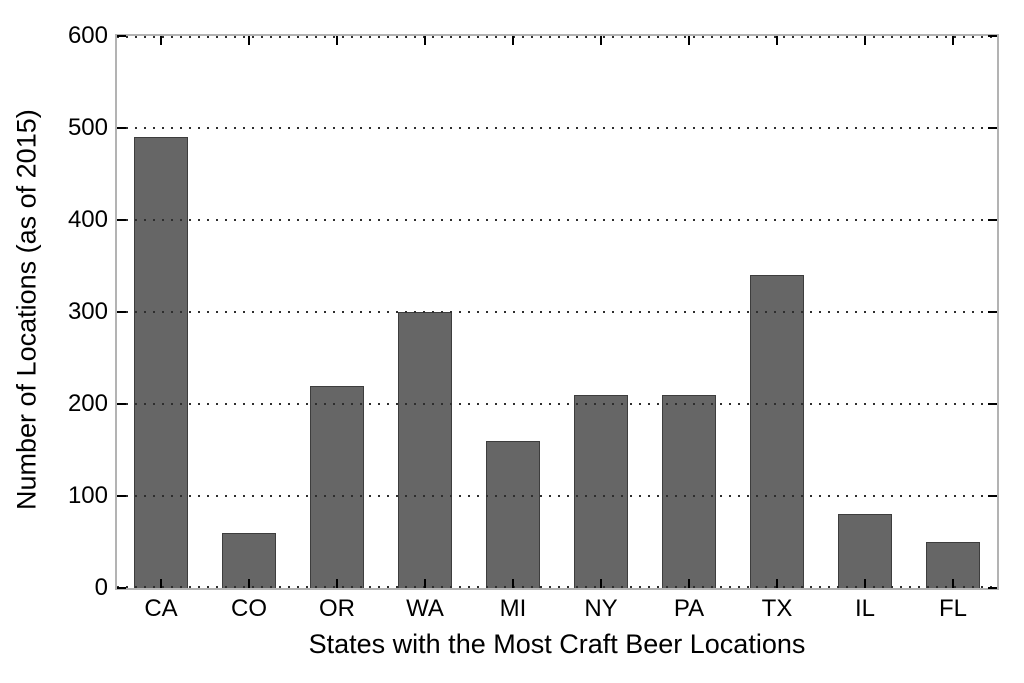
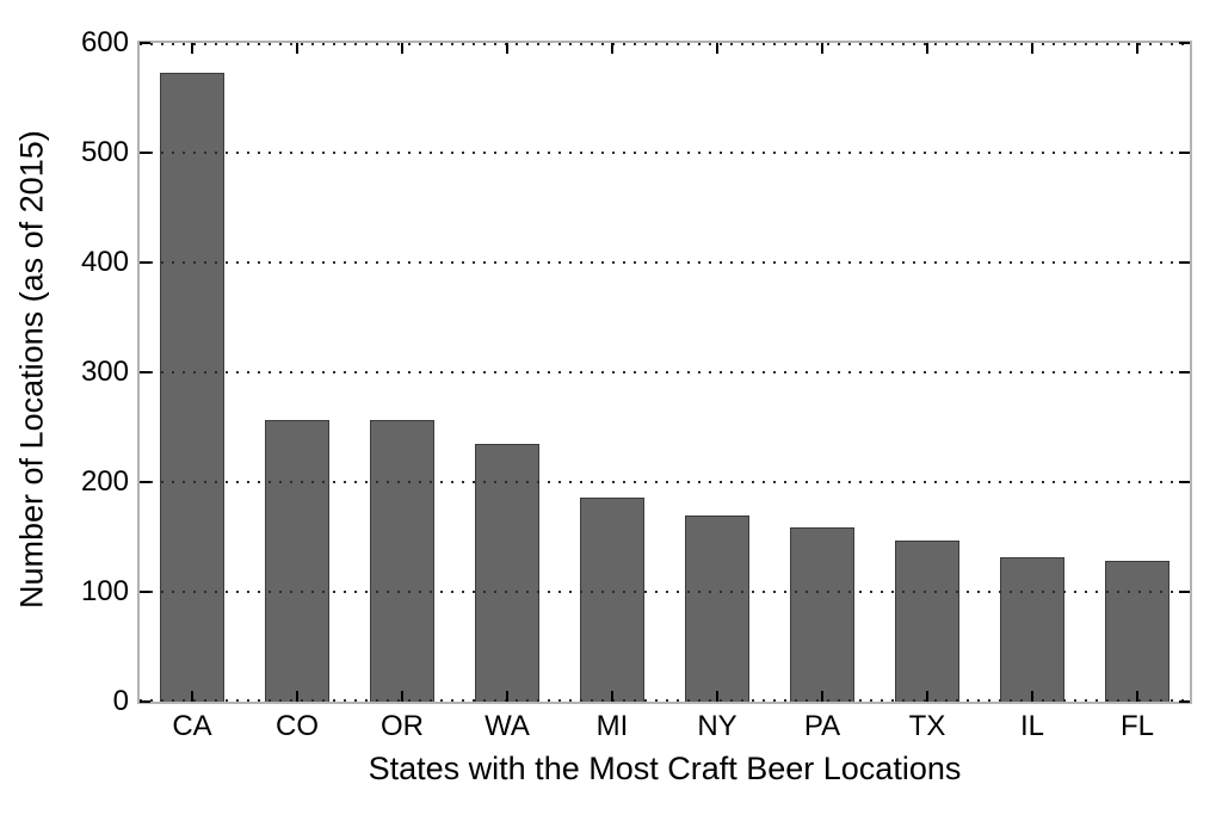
CA: 490 -> 570
CO: 60 -> 260
OR: 220 -> 260
WA: 300 -> 240
MI: 160 -> 190
NY: 210 -> 170
PA: 210 -> 160
TX: 340 -> 150
IL: 80 -> 130
FL: 50 -> 130
